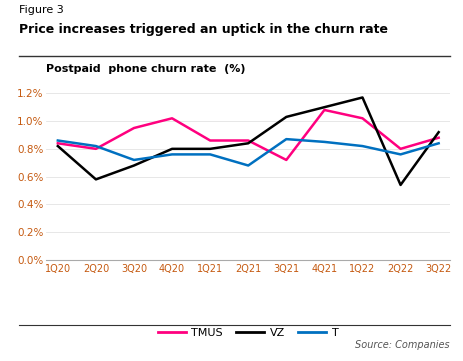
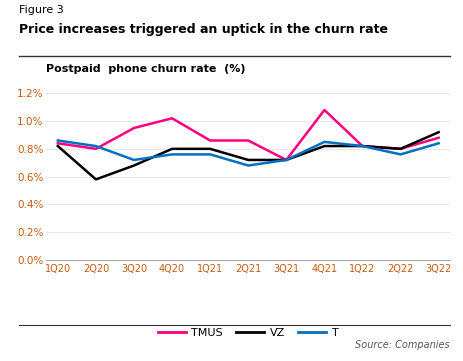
VZ/2Q21: 0.84% -> 0.72%
VZ/3Q21: 1.03% -> 0.72%
T/3Q21: 0.87% -> 0.72%
VZ/4Q21: 1.10% -> 0.82%
TMUS/1Q22: 1.02% -> 0.82%
VZ/1Q22: 1.17% -> 0.82%
VZ/2Q22: 0.54% -> 0.80%
